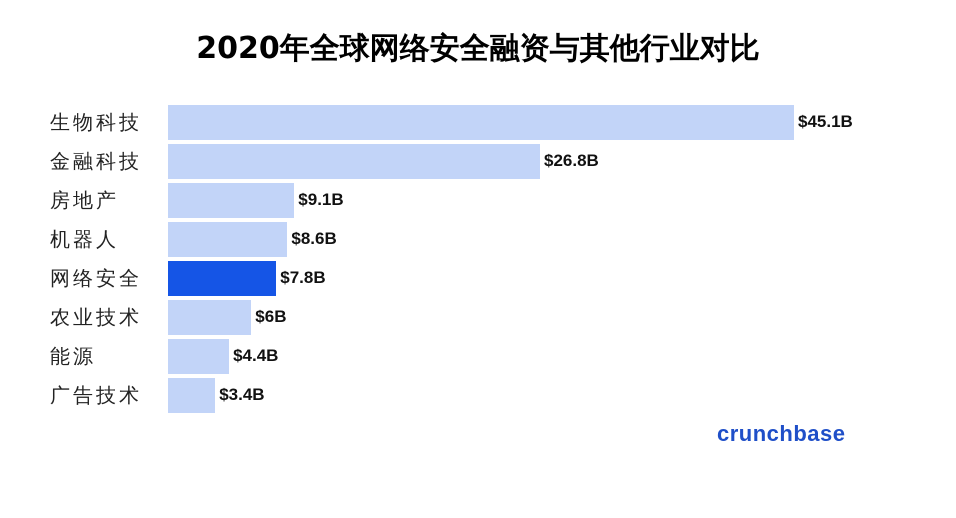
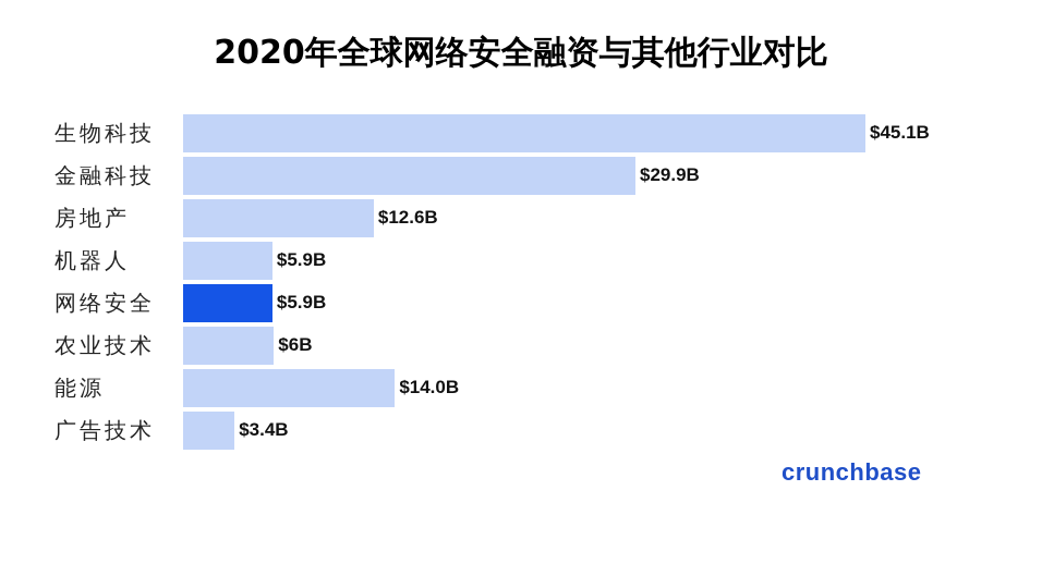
金融科技: $26.8B -> $29.9B
房地产: $9.1B -> $12.6B
机器人: $8.6B -> $5.9B
网络安全: $7.8B -> $5.9B
能源: $4.4B -> $14.0B
